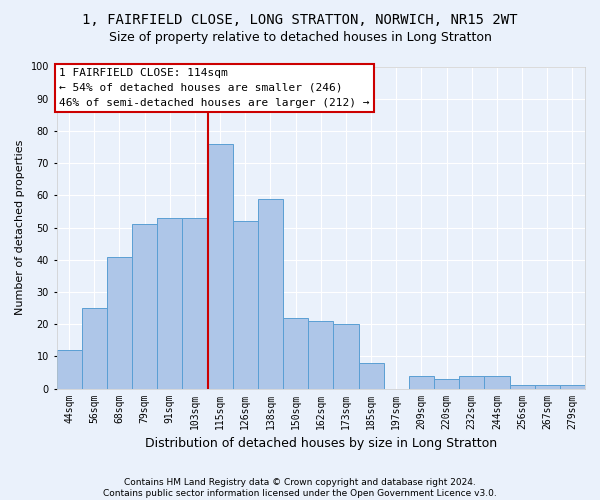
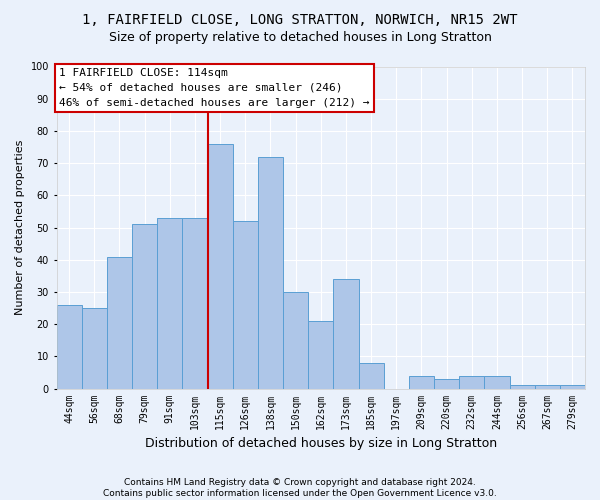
44sqm: 12 -> 26
138sqm: 59 -> 72
150sqm: 22 -> 30
173sqm: 20 -> 34
